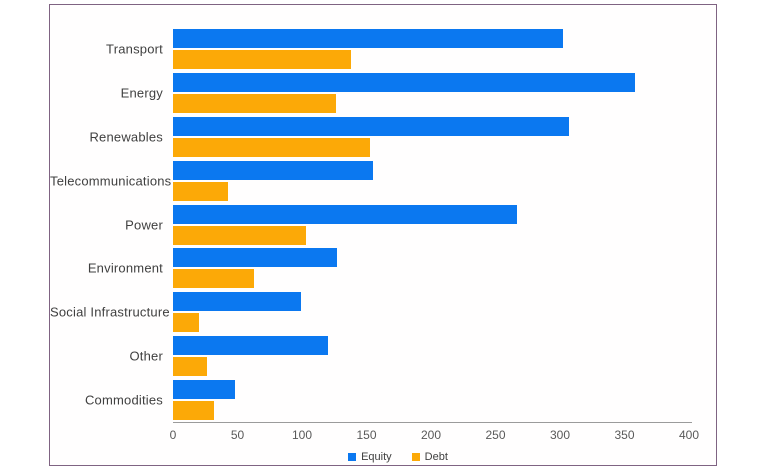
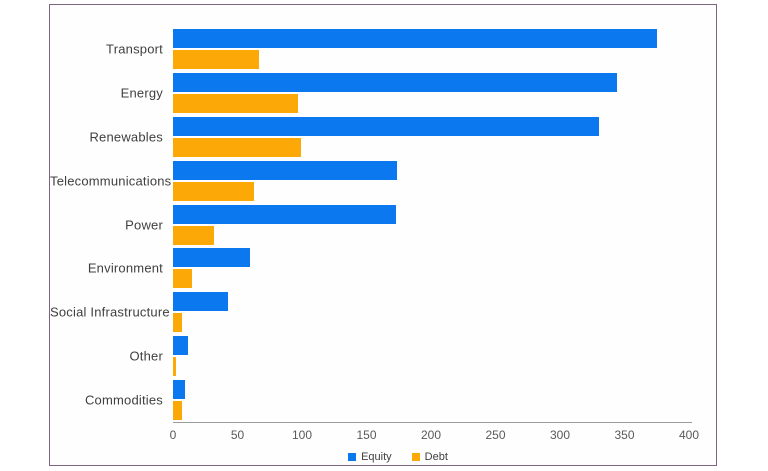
Equity/Transport: 302 -> 375
Debt/Transport: 138 -> 67
Equity/Energy: 358 -> 344
Debt/Energy: 126 -> 97
Equity/Renewables: 307 -> 330
Debt/Renewables: 153 -> 99
Equity/Telecommunications: 155 -> 174
Debt/Telecommunications: 43 -> 63
Equity/Power: 267 -> 173
Debt/Power: 103 -> 32
Equity/Environment: 127 -> 60
Debt/Environment: 63 -> 15
Equity/Social Infrastructure: 99 -> 43
Debt/Social Infrastructure: 20 -> 7
Equity/Other: 120 -> 12
Debt/Other: 26 -> 2
Equity/Commodities: 48 -> 9
Debt/Commodities: 32 -> 7
